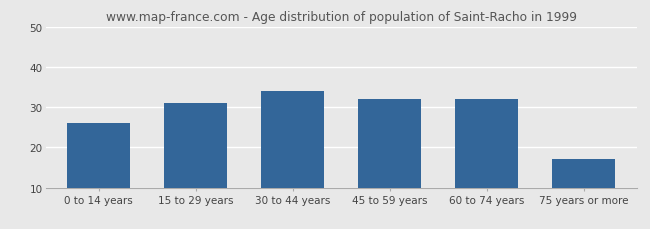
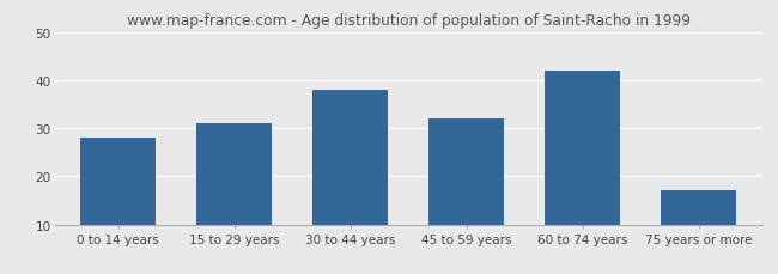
0 to 14 years: 26 -> 28
30 to 44 years: 34 -> 38
60 to 74 years: 32 -> 42
